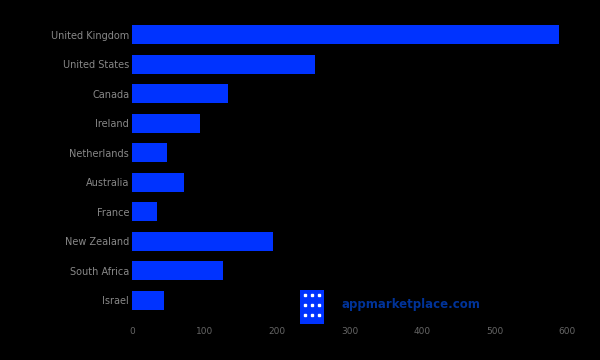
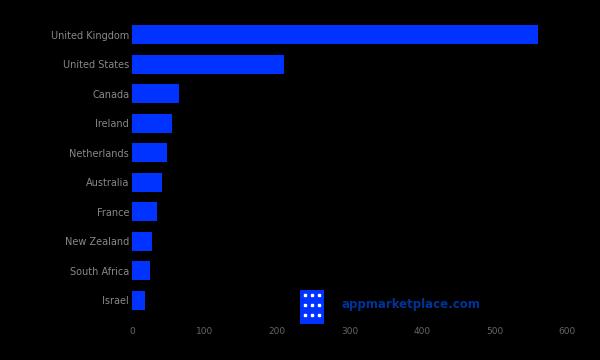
United Kingdom: 588 -> 560
United States: 252 -> 210
Canada: 132 -> 65
Ireland: 94 -> 55
Australia: 72 -> 42
New Zealand: 194 -> 28
South Africa: 126 -> 25
Israel: 44 -> 18
